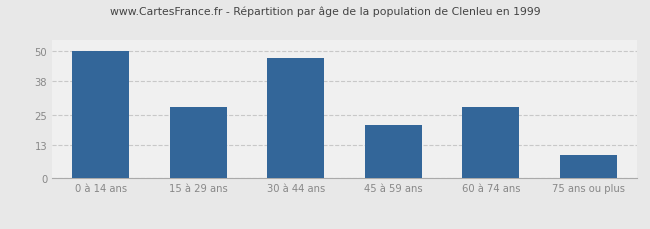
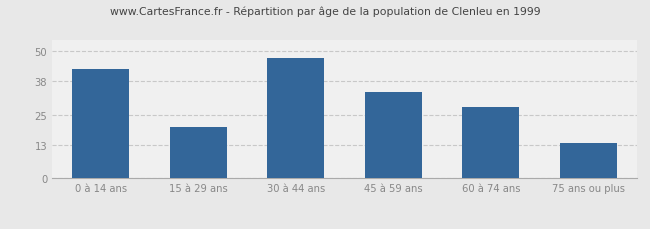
0 à 14 ans: 50 -> 43
15 à 29 ans: 28 -> 20
45 à 59 ans: 21 -> 34
75 ans ou plus: 9 -> 14
